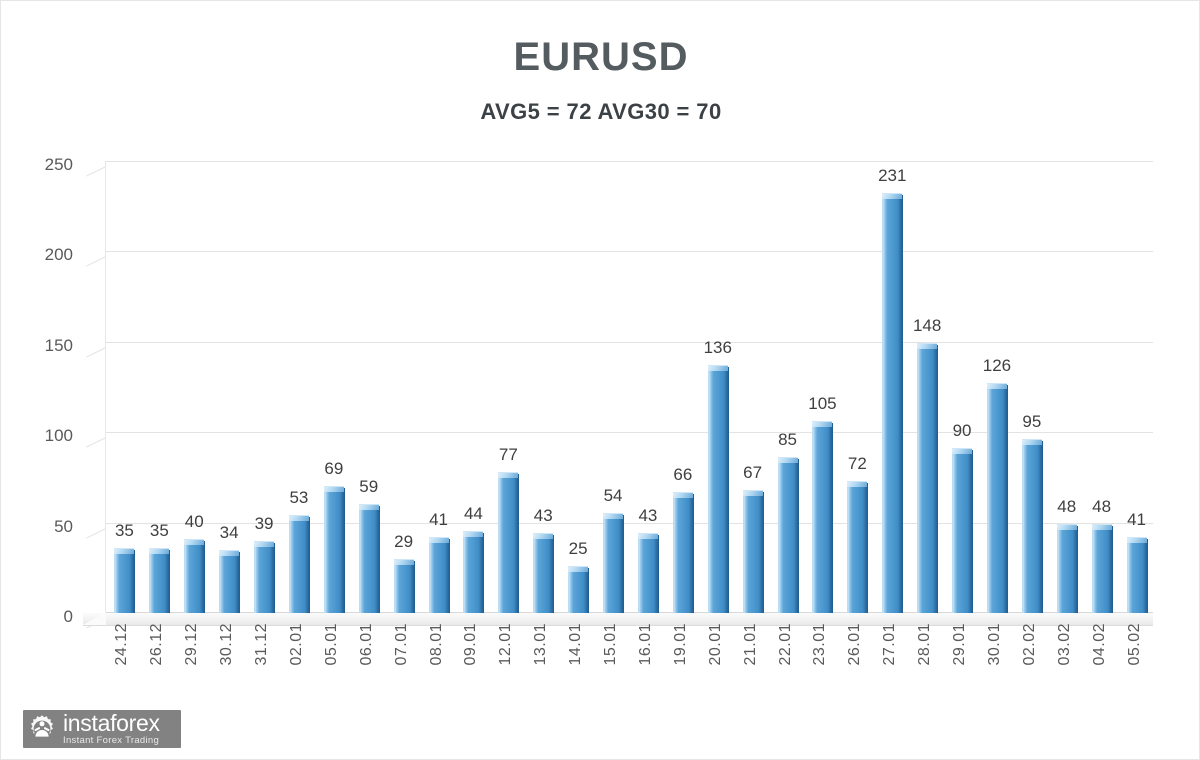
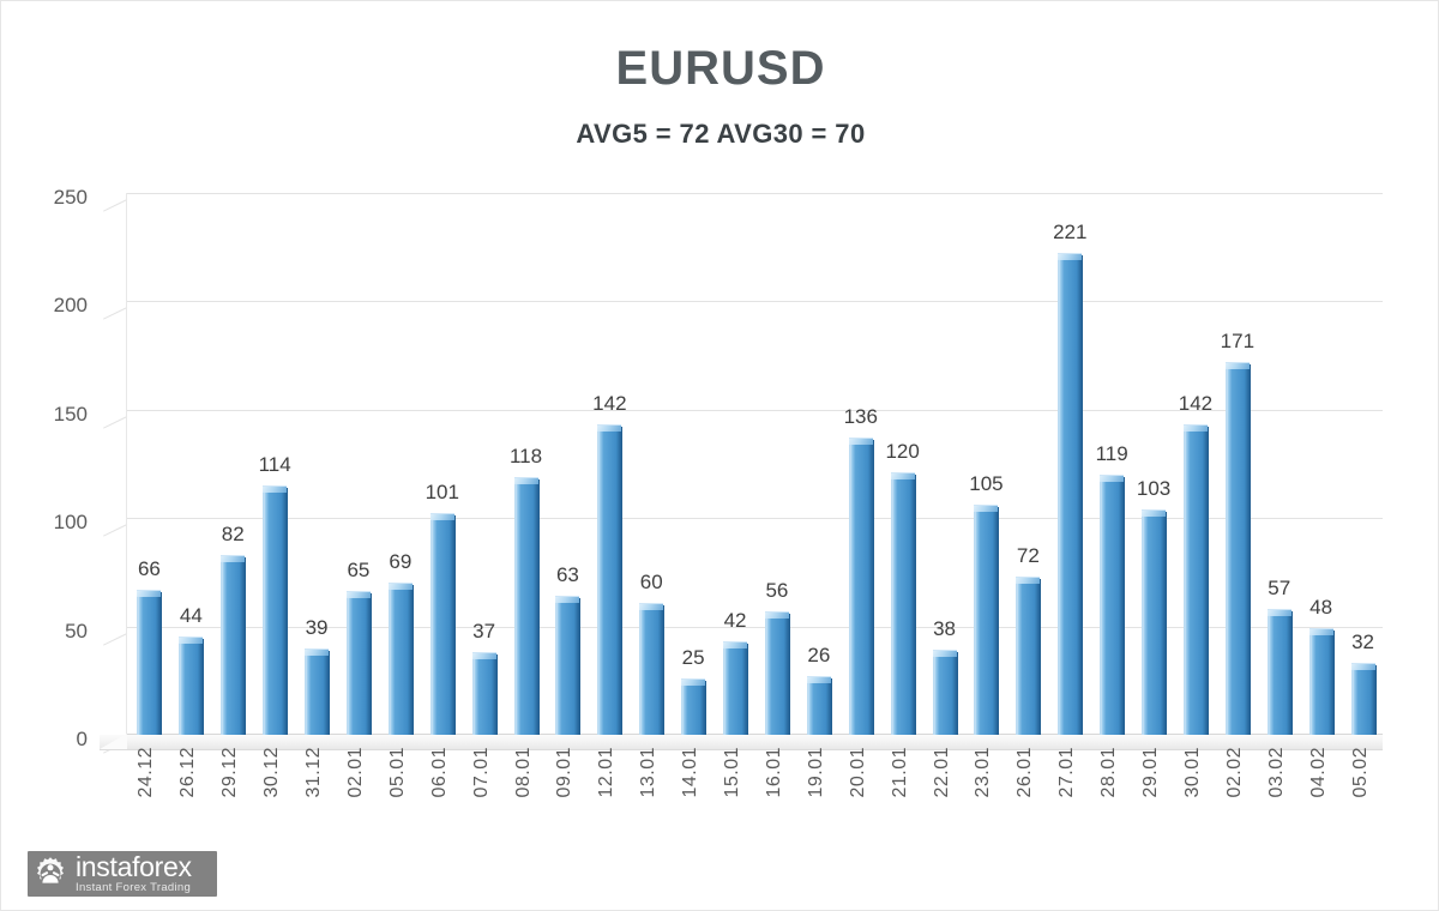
24.12: 35 -> 66
26.12: 35 -> 44
29.12: 40 -> 82
30.12: 34 -> 114
02.01: 53 -> 65
06.01: 59 -> 101
07.01: 29 -> 37
08.01: 41 -> 118
09.01: 44 -> 63
12.01: 77 -> 142
13.01: 43 -> 60
15.01: 54 -> 42
16.01: 43 -> 56
19.01: 66 -> 26
21.01: 67 -> 120
22.01: 85 -> 38
27.01: 231 -> 221
28.01: 148 -> 119
29.01: 90 -> 103
30.01: 126 -> 142
02.02: 95 -> 171
03.02: 48 -> 57
05.02: 41 -> 32
